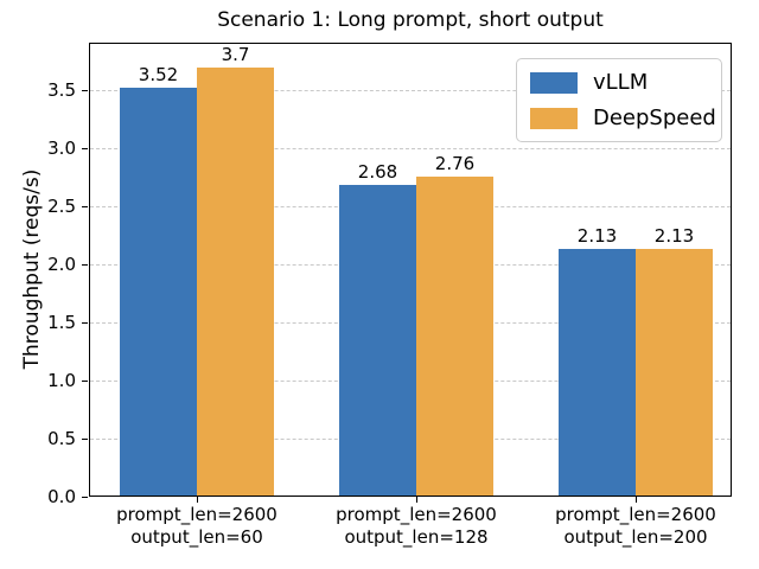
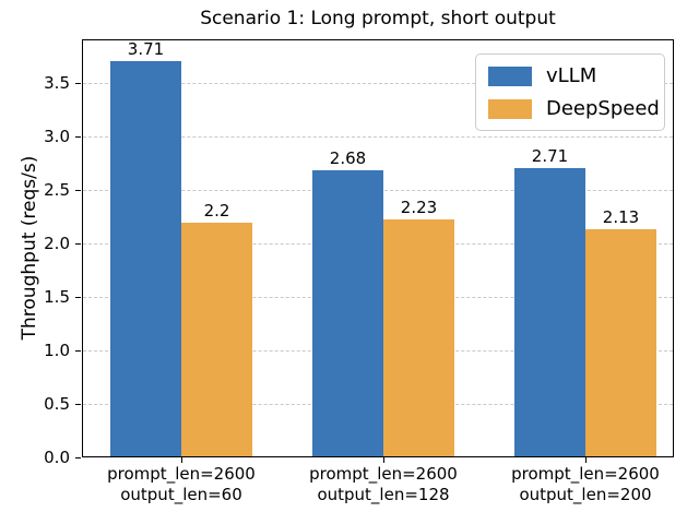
vLLM/prompt_len=2600 output_len=60: 3.52 -> 3.71
DeepSpeed/prompt_len=2600 output_len=60: 3.7 -> 2.2
DeepSpeed/prompt_len=2600 output_len=128: 2.76 -> 2.23
vLLM/prompt_len=2600 output_len=200: 2.13 -> 2.71
